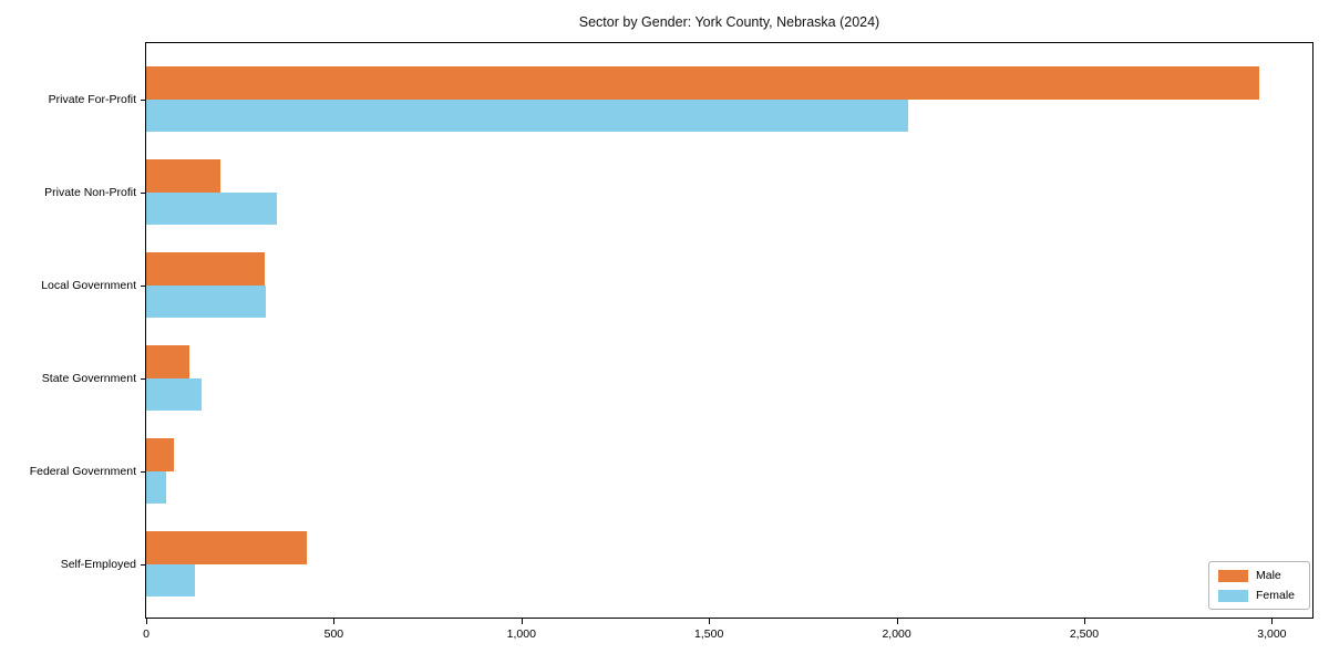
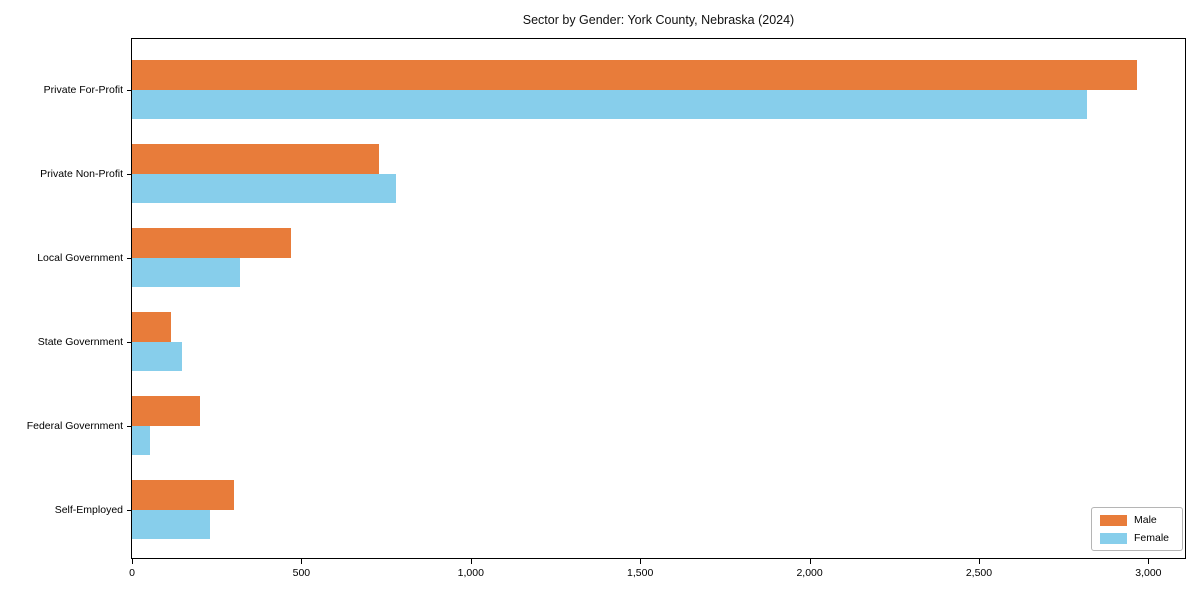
Female/Private For-Profit: 2030 -> 2820
Male/Private Non-Profit: 200 -> 730
Female/Private Non-Profit: 350 -> 780
Male/Local Government: 320 -> 470
Male/Federal Government: 70 -> 200
Male/Self-Employed: 430 -> 300
Female/Self-Employed: 130 -> 230
